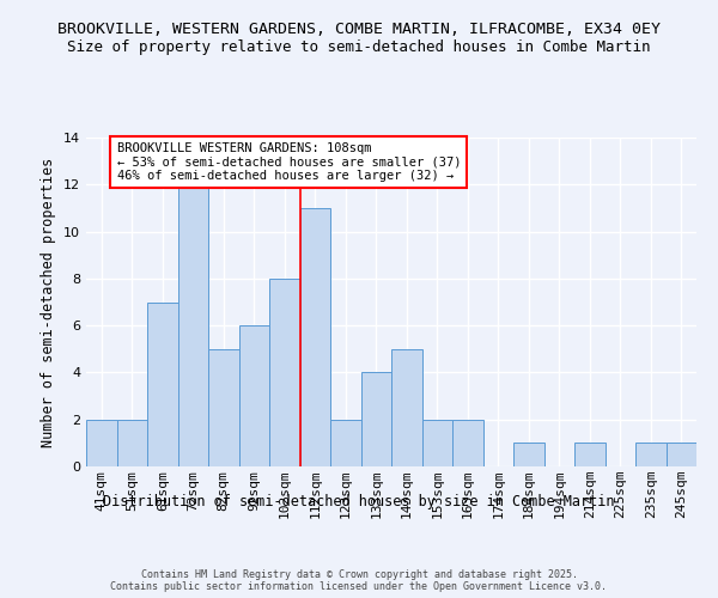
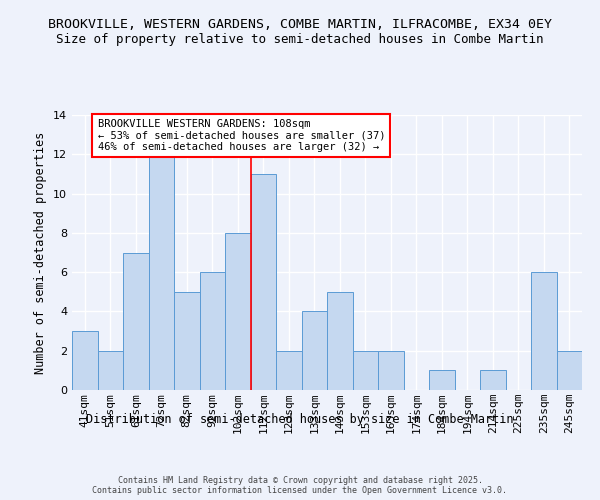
41sqm: 2 -> 3
235sqm: 1 -> 6
245sqm: 1 -> 2
